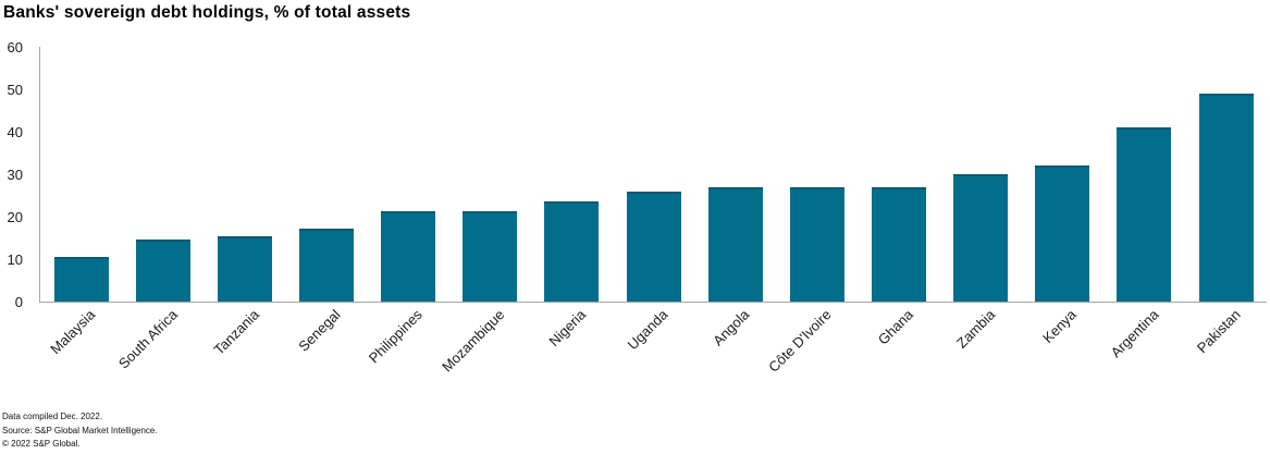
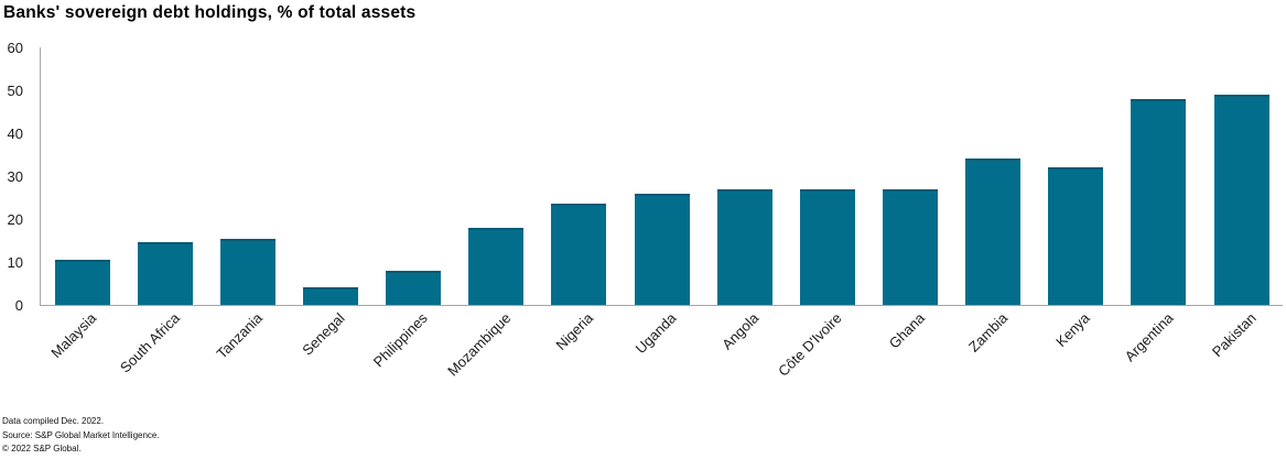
Senegal: 17 -> 4
Philippines: 21 -> 8
Mozambique: 21 -> 18
Zambia: 30 -> 34
Argentina: 41 -> 48
